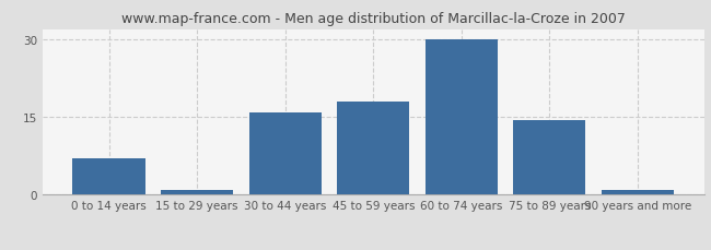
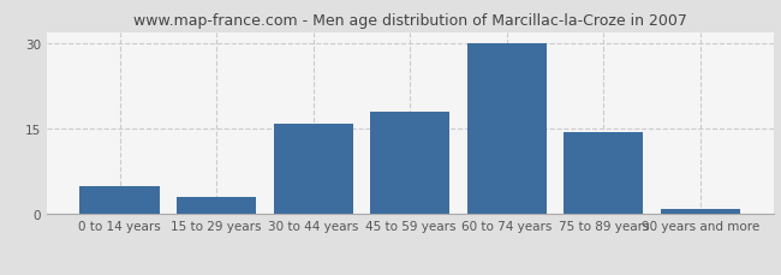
0 to 14 years: 7.0 -> 5.0
15 to 29 years: 1.0 -> 3.0
